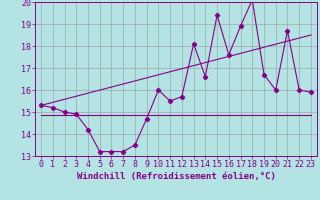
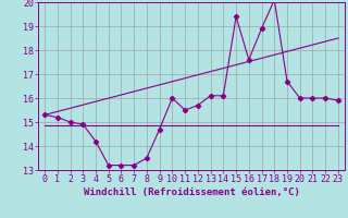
13: 18.1 -> 16.1
14: 16.6 -> 16.1
21: 18.7 -> 16.0
